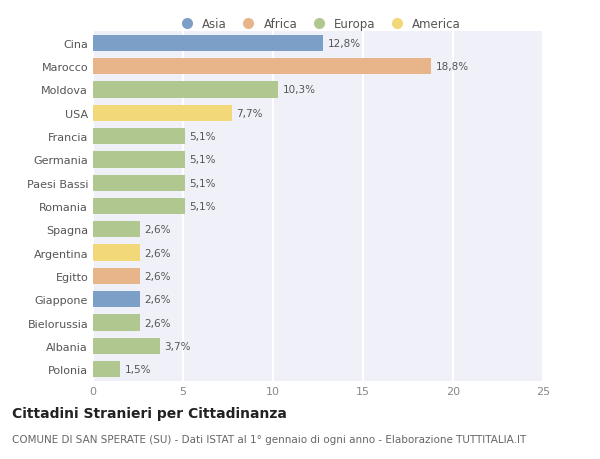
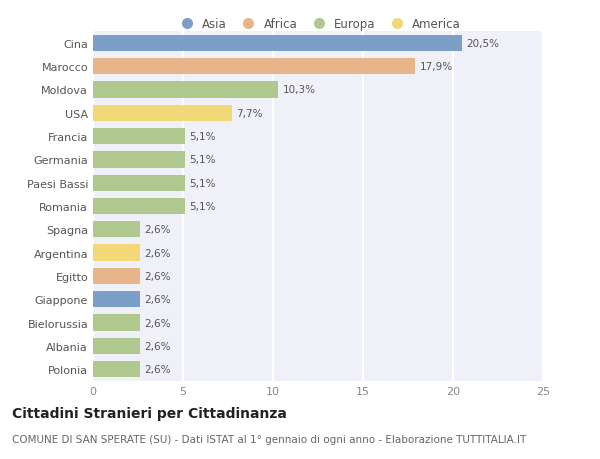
Cina: 12,8% -> 20,5%
Marocco: 18,8% -> 17,9%
Albania: 3,7% -> 2,6%
Polonia: 1,5% -> 2,6%
